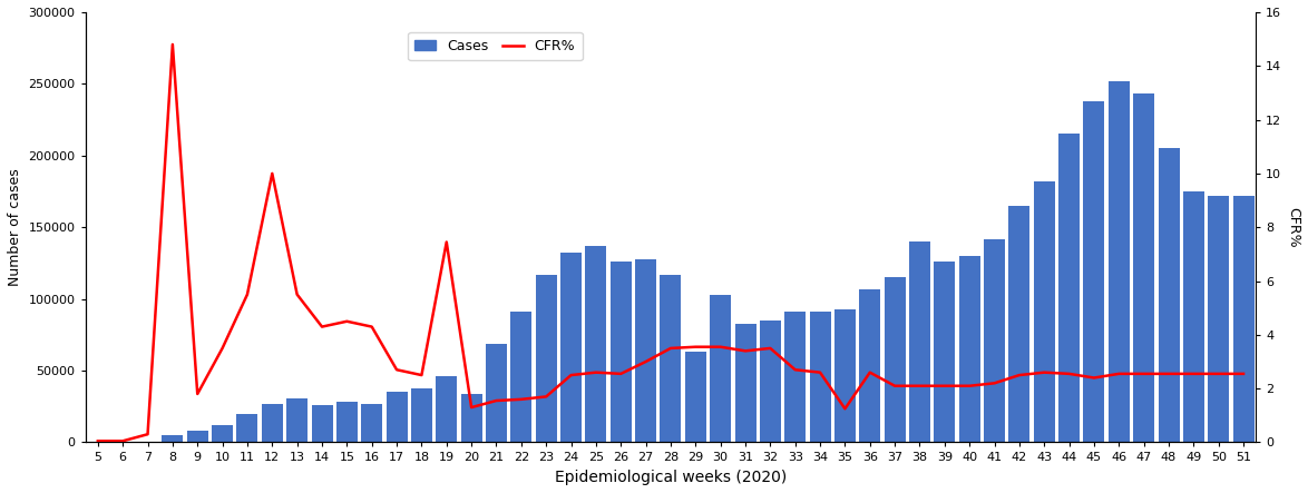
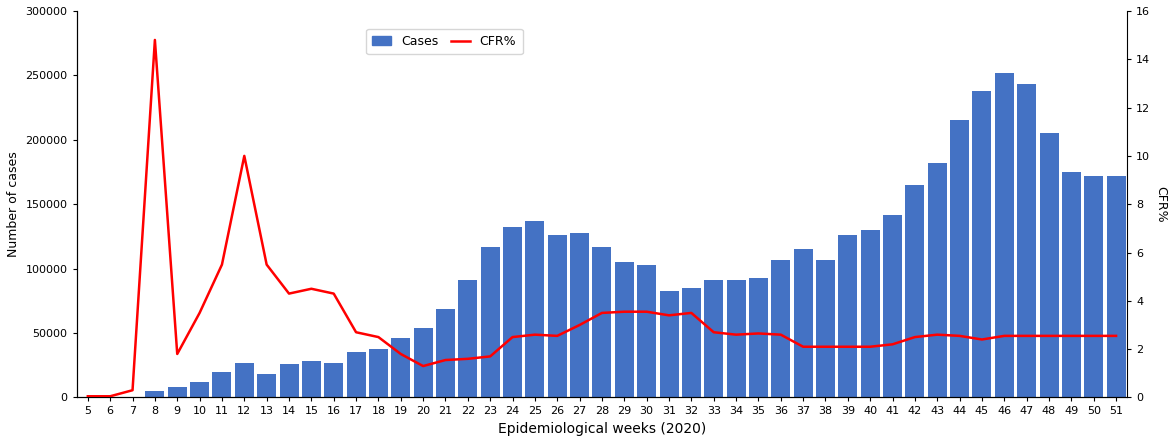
Cases/13: 31000 -> 18000
CFR%/19: 7.45 -> 1.80
Cases/20: 34000 -> 54000
Cases/29: 63000 -> 105000
CFR%/35: 1.25 -> 2.65
Cases/38: 140000 -> 107000
